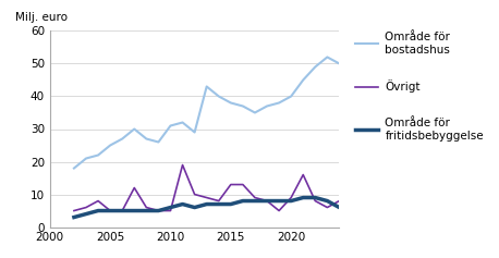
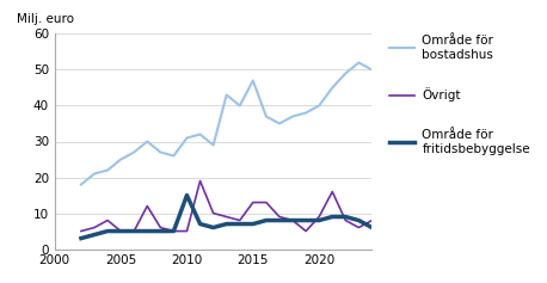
Område för fritidsbebyggelse/2010: 6 -> 15
Område för bostadshus/2015: 38 -> 47
